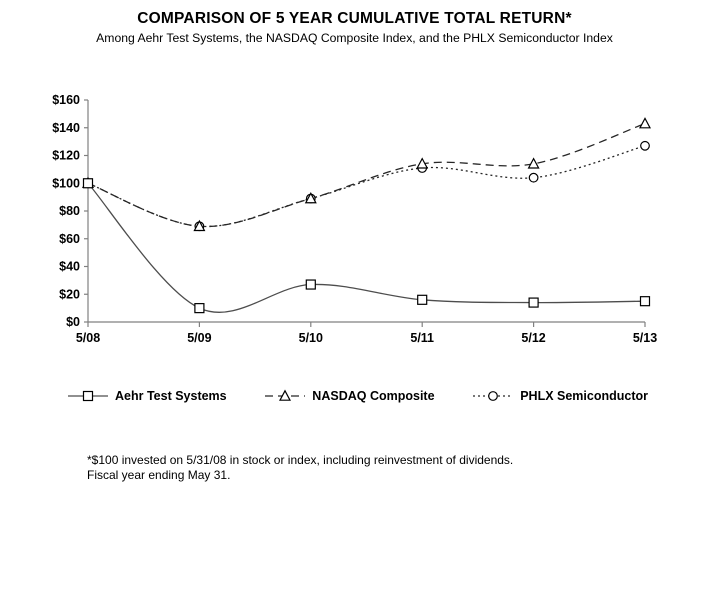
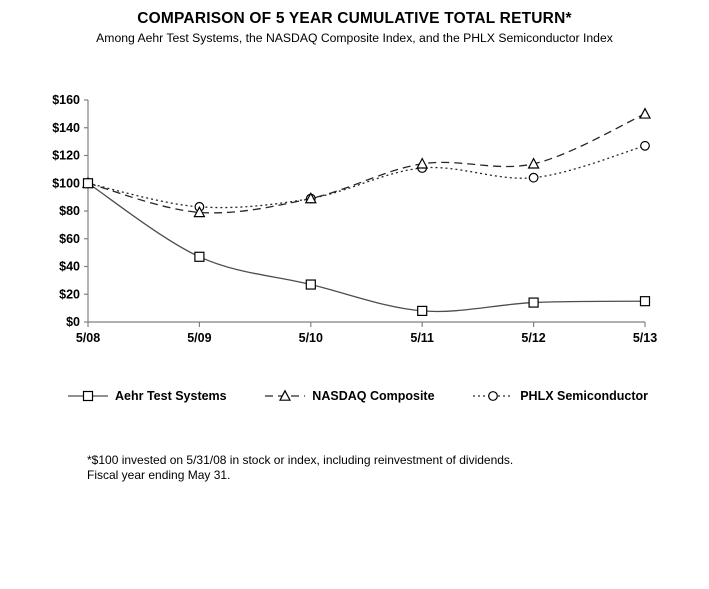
Aehr Test Systems/5/09: $10 -> $47
NASDAQ Composite/5/09: $69 -> $79
PHLX Semiconductor/5/09: $69 -> $83
Aehr Test Systems/5/11: $16 -> $8
NASDAQ Composite/5/13: $143 -> $150
